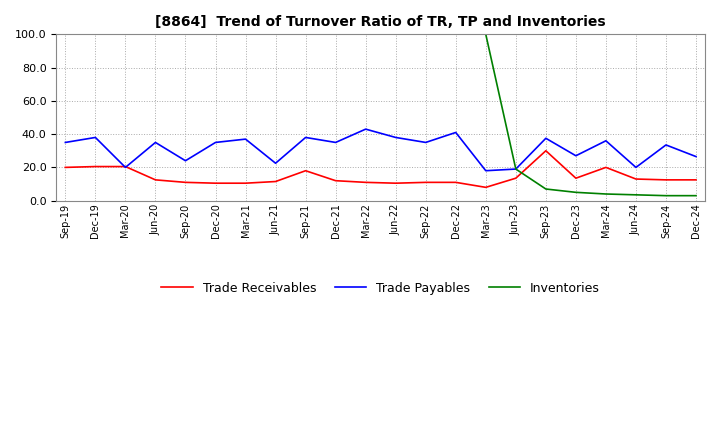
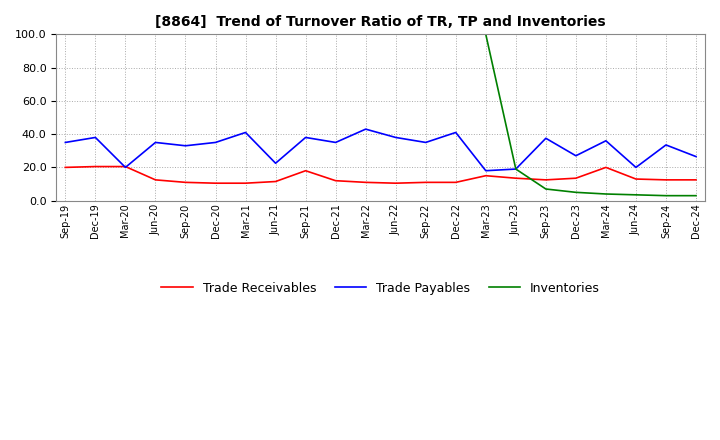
Trade Payables/Sep-20: 24 -> 33
Trade Payables/Mar-21: 37 -> 41
Trade Receivables/Mar-23: 8 -> 15
Trade Receivables/Sep-23: 30 -> 12
